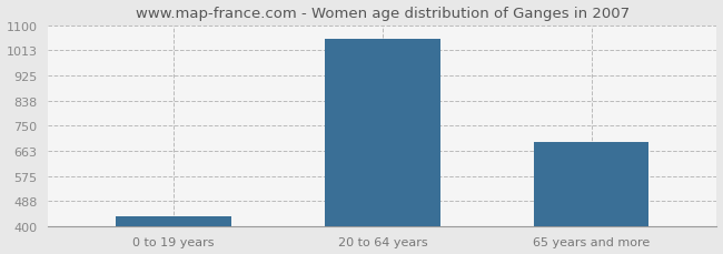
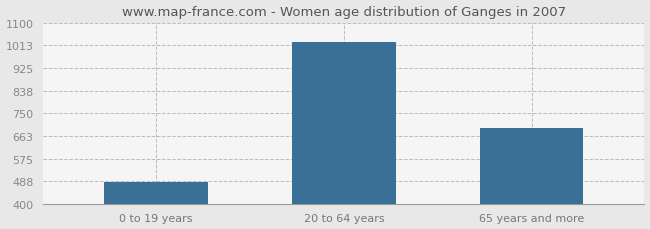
0 to 19 years: 432 -> 485
20 to 64 years: 1053 -> 1025
